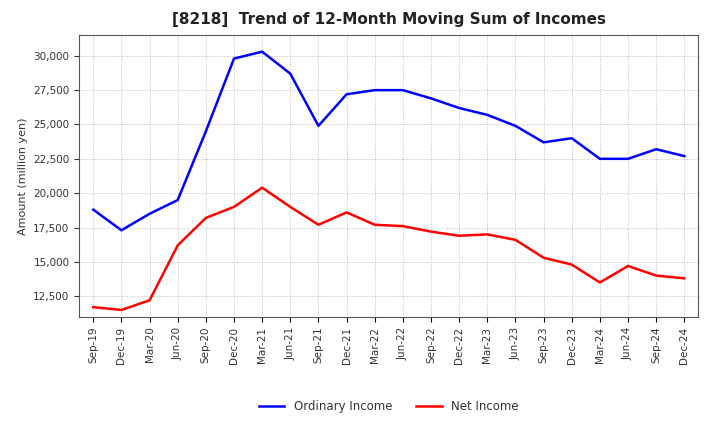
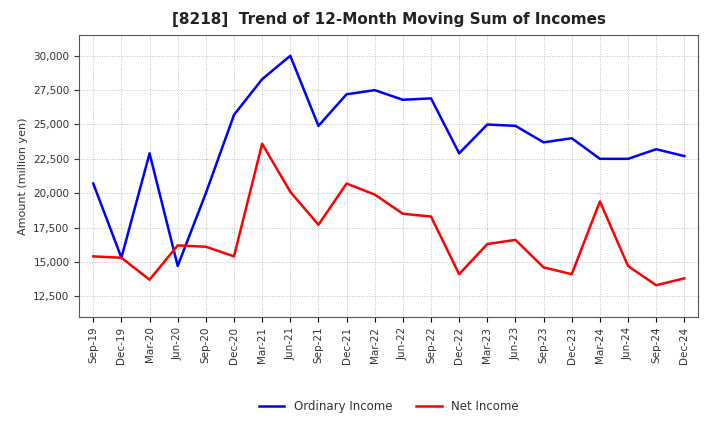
Ordinary Income/Sep-19: 18,800 -> 20,700
Net Income/Sep-19: 11,700 -> 15,400
Ordinary Income/Dec-19: 17,300 -> 15,300
Net Income/Dec-19: 11,500 -> 15,300
Ordinary Income/Mar-20: 18,500 -> 22,900
Net Income/Mar-20: 12,200 -> 13,700
Ordinary Income/Jun-20: 19,500 -> 14,700
Ordinary Income/Sep-20: 24,500 -> 20,000
Net Income/Sep-20: 18,200 -> 16,100
Ordinary Income/Dec-20: 29,800 -> 25,700
Net Income/Dec-20: 19,000 -> 15,400
Ordinary Income/Mar-21: 30,300 -> 28,300
Net Income/Mar-21: 20,400 -> 23,600
Ordinary Income/Jun-21: 28,700 -> 30,000
Net Income/Jun-21: 19,000 -> 20,100
Net Income/Dec-21: 18,600 -> 20,700
Net Income/Mar-22: 17,700 -> 19,900
Ordinary Income/Jun-22: 27,500 -> 26,800
Net Income/Jun-22: 17,600 -> 18,500
Net Income/Sep-22: 17,200 -> 18,300
Ordinary Income/Dec-22: 26,200 -> 22,900
Net Income/Dec-22: 16,900 -> 14,100
Ordinary Income/Mar-23: 25,700 -> 25,000
Net Income/Mar-23: 17,000 -> 16,300
Net Income/Sep-23: 15,300 -> 14,600
Net Income/Dec-23: 14,800 -> 14,100
Net Income/Mar-24: 13,500 -> 19,400
Net Income/Sep-24: 14,000 -> 13,300
